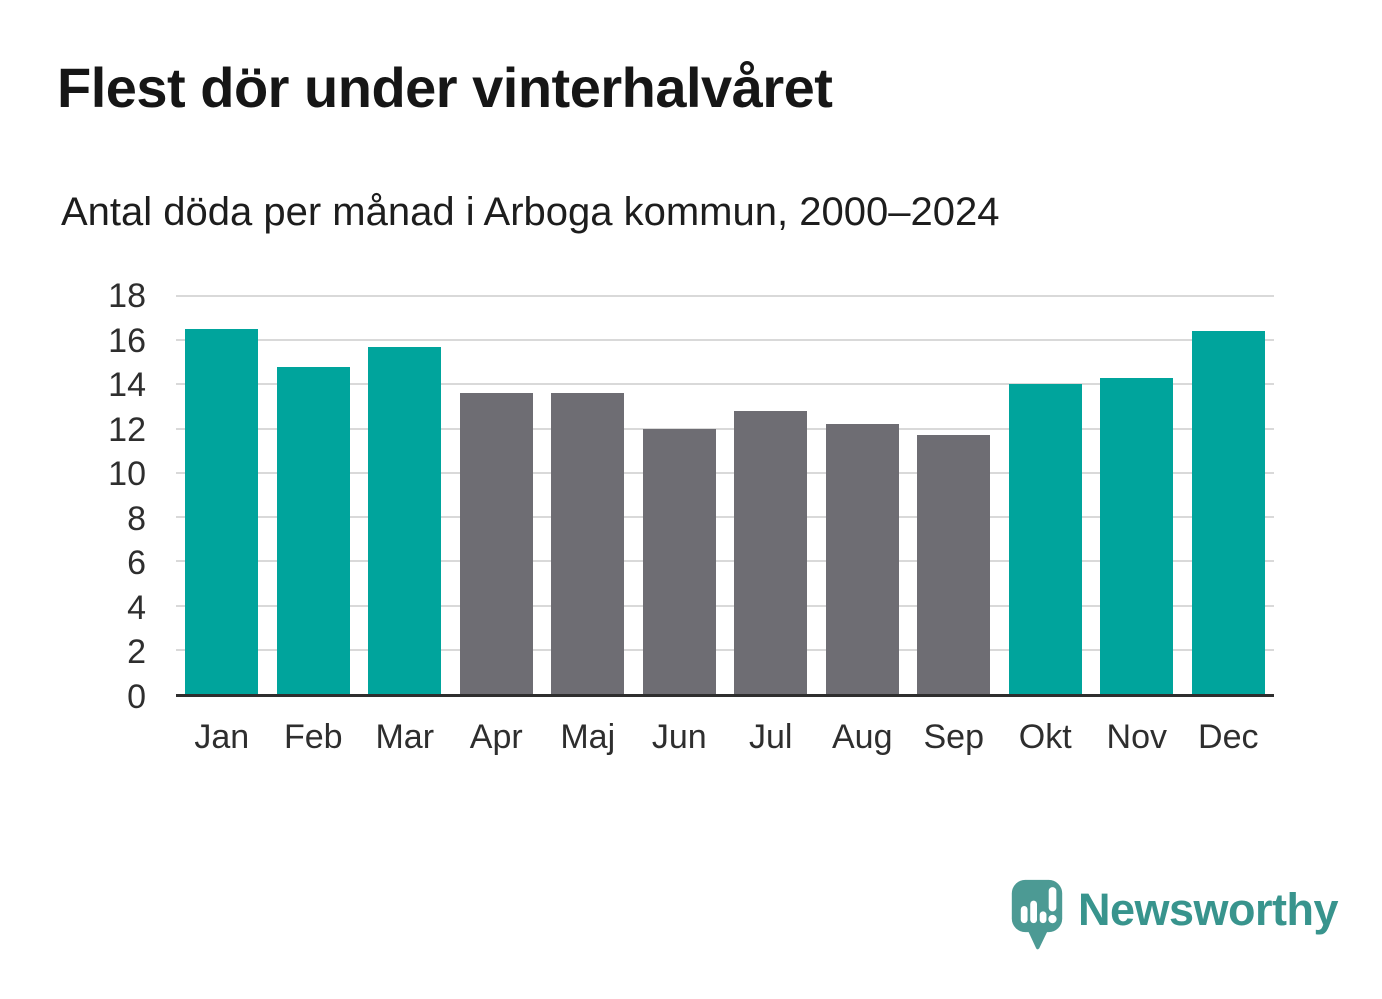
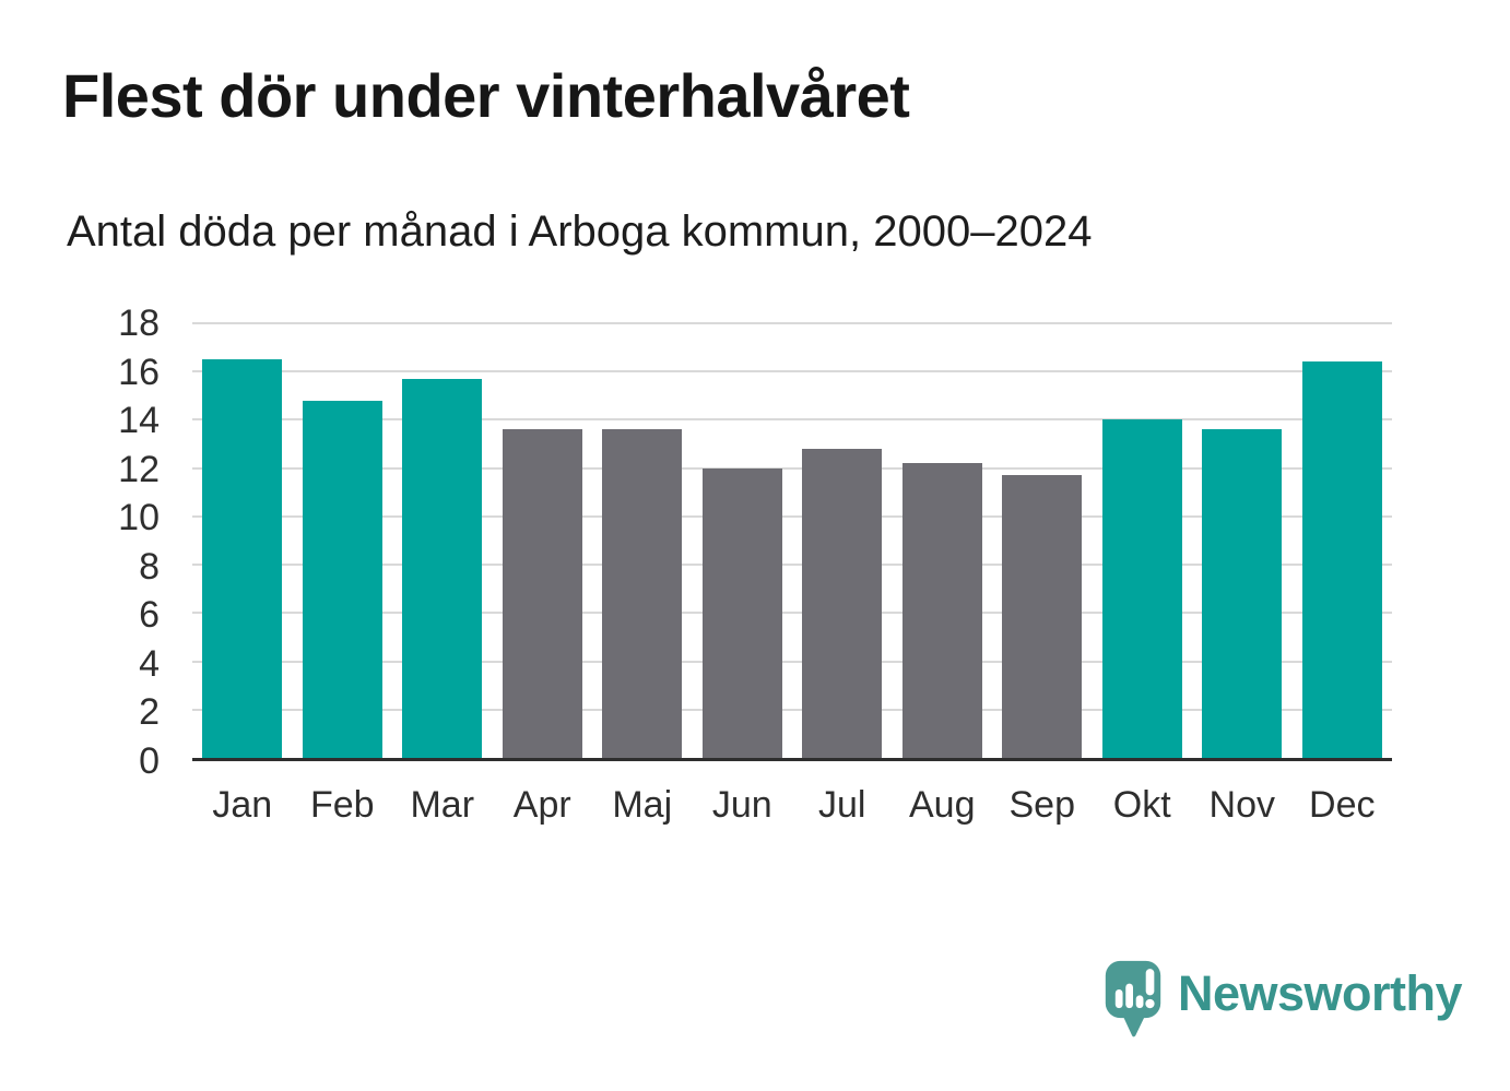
Nov: 14.3 -> 13.6
